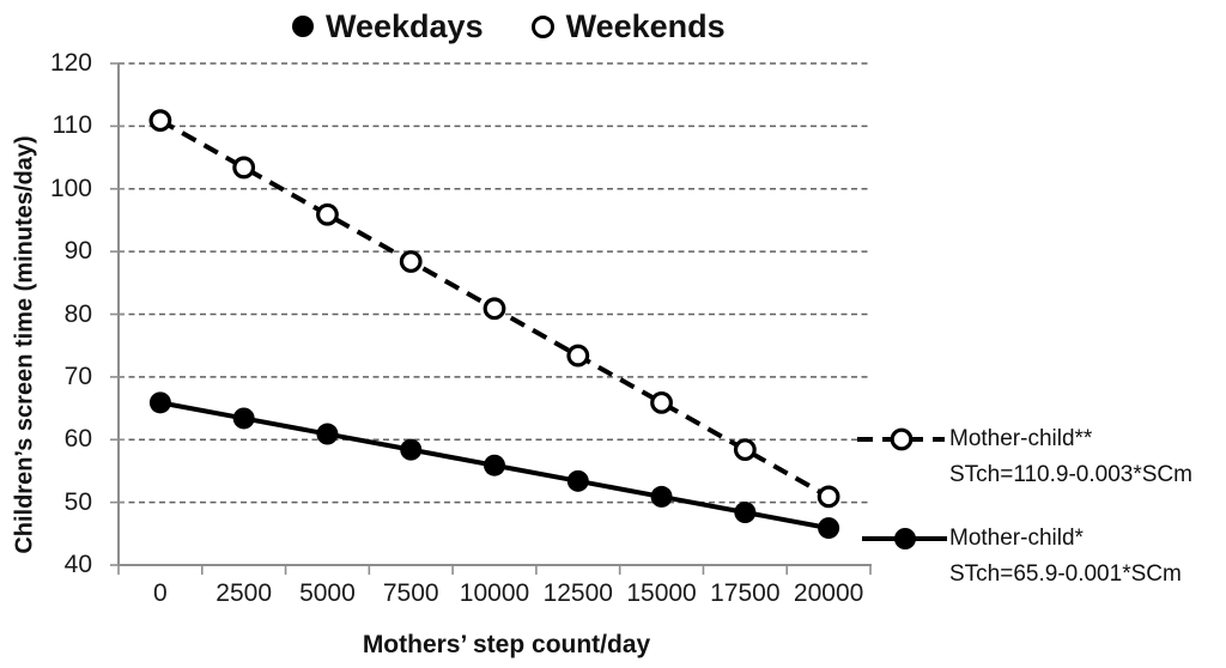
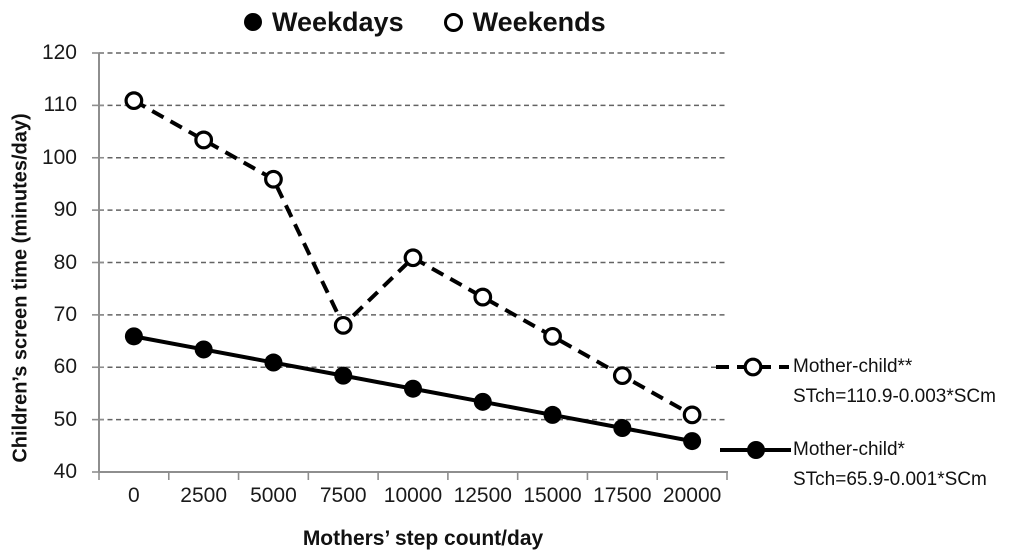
Weekends/7500: 88 -> 68
